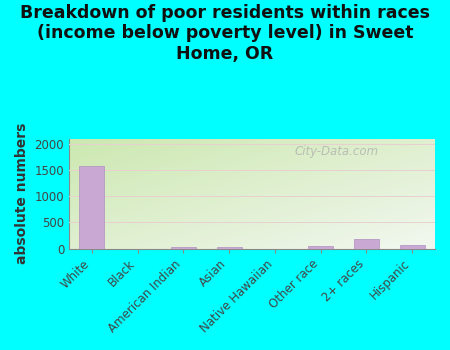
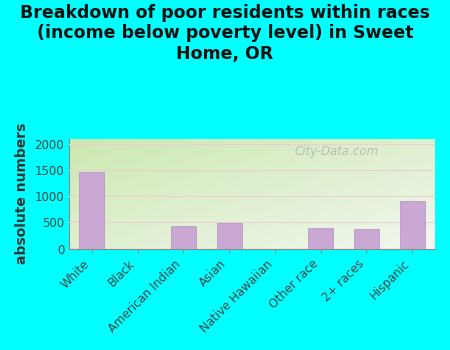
White: 1570 -> 1460
American Indian: 30 -> 440
Asian: 30 -> 480
Other race: 50 -> 400
2+ races: 180 -> 380
Hispanic: 60 -> 900
